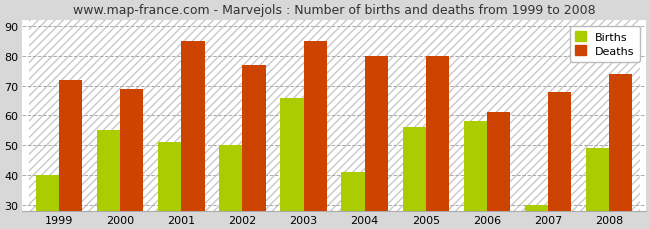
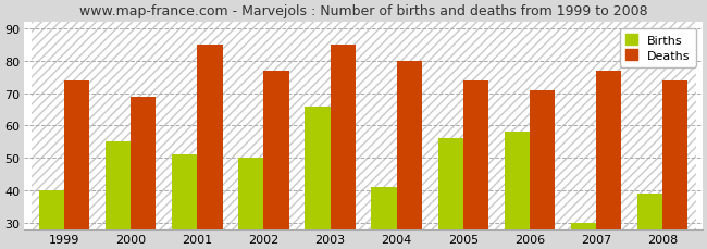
Deaths/1999: 72 -> 74
Deaths/2005: 80 -> 74
Deaths/2006: 61 -> 71
Deaths/2007: 68 -> 77
Births/2008: 49 -> 39
